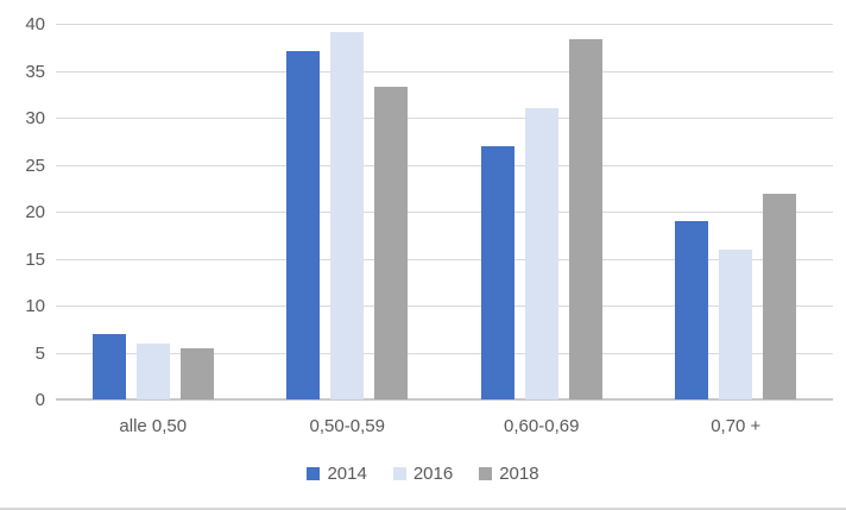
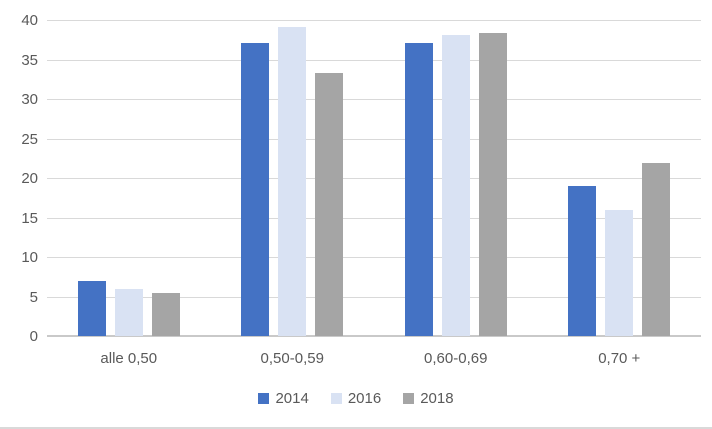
2014/0,60-0,69: 27 -> 37
2016/0,60-0,69: 31 -> 38
